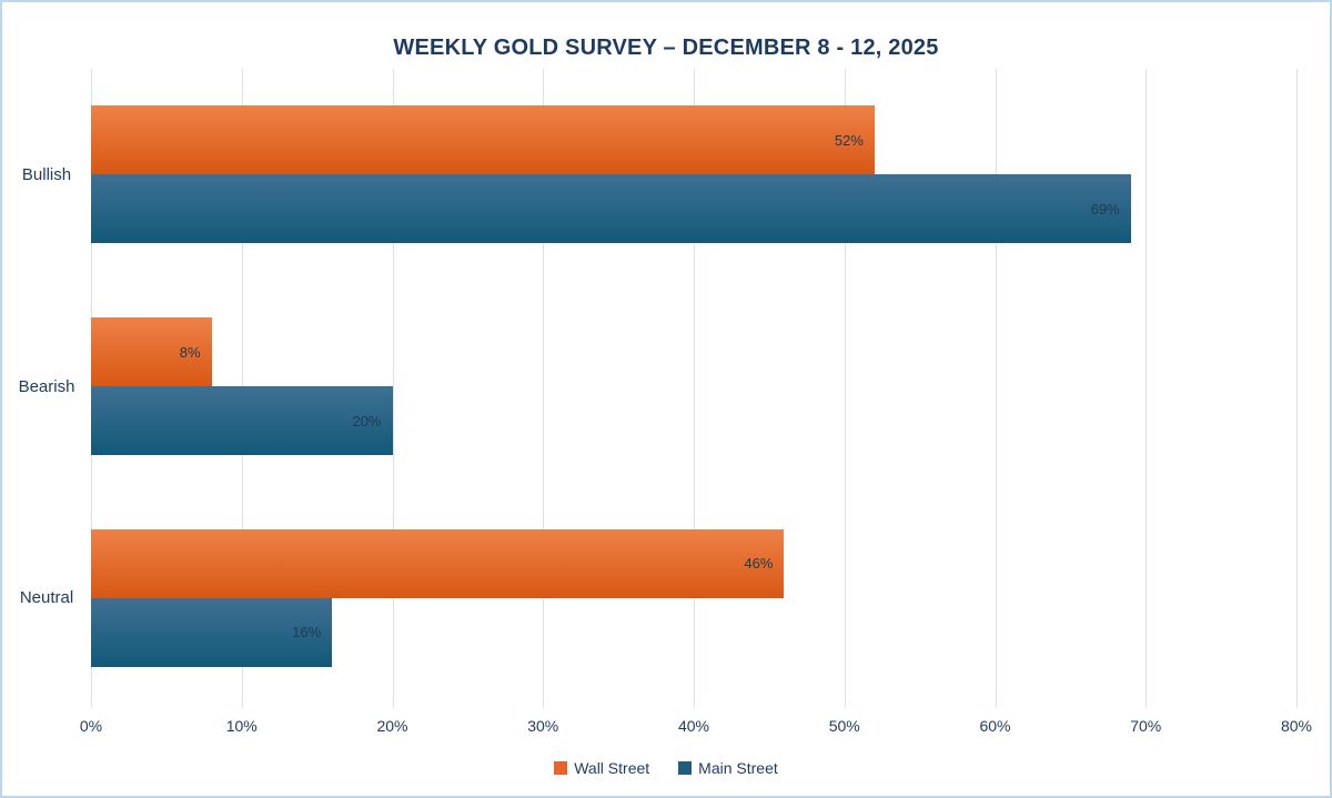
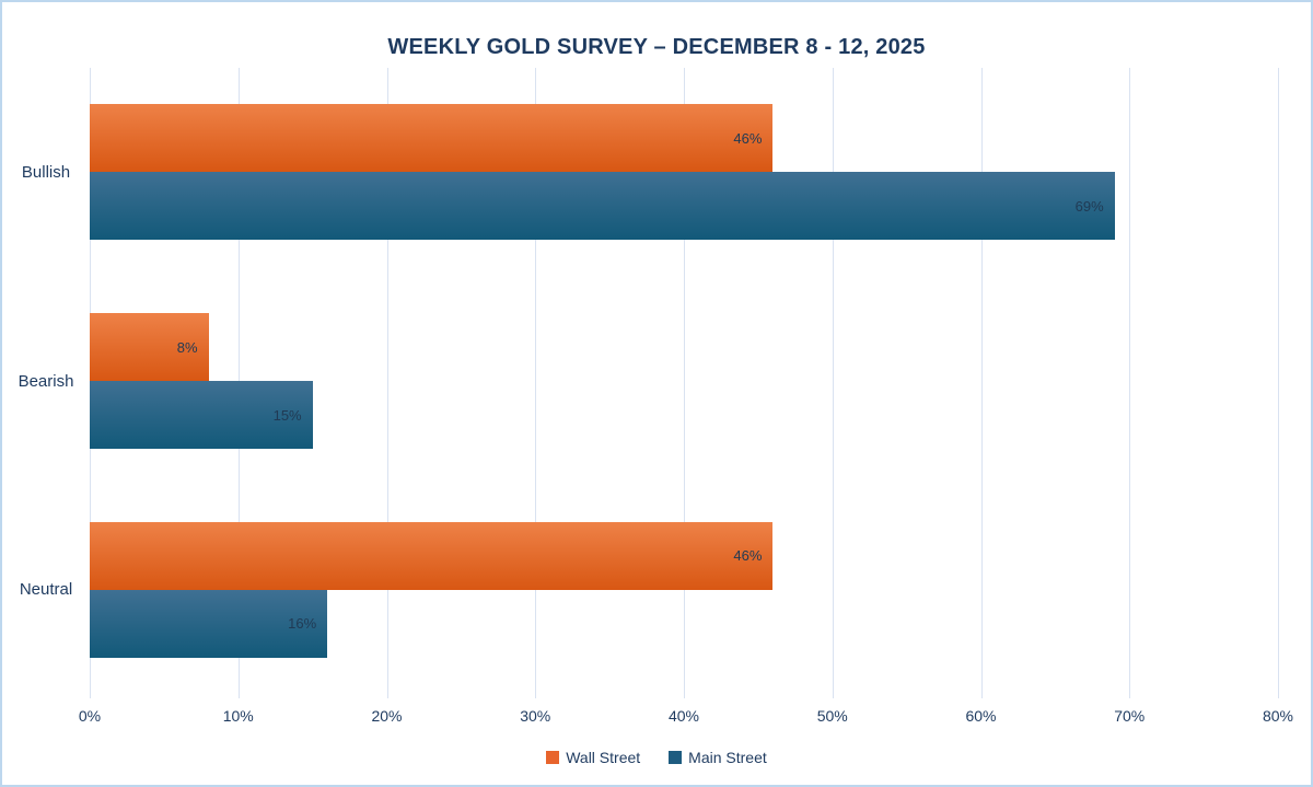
Wall Street/Bullish: 52% -> 46%
Main Street/Bearish: 20% -> 15%
